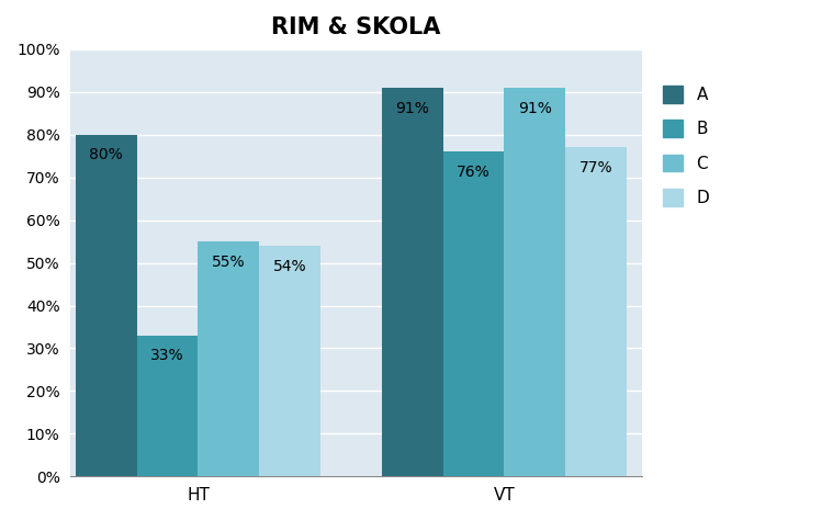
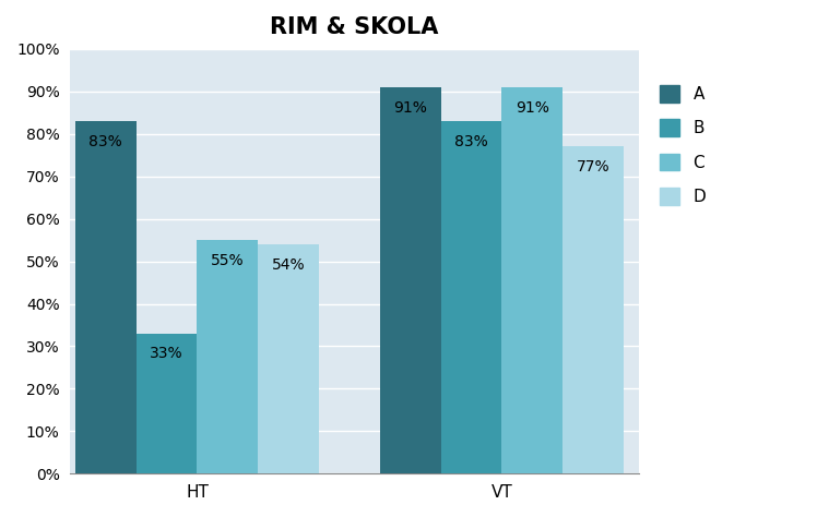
A/HT: 80% -> 83%
B/VT: 76% -> 83%
